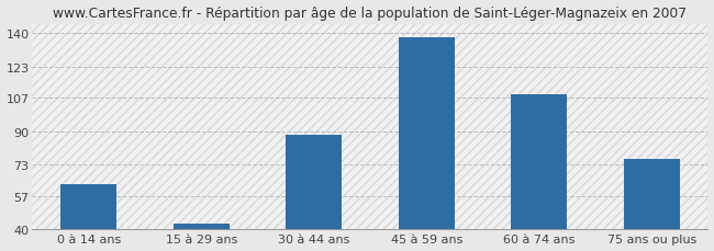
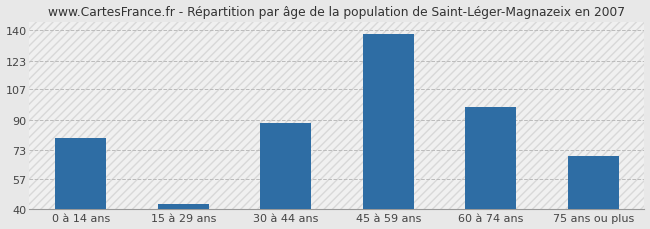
0 à 14 ans: 63 -> 80
60 à 74 ans: 109 -> 97
75 ans ou plus: 76 -> 70
